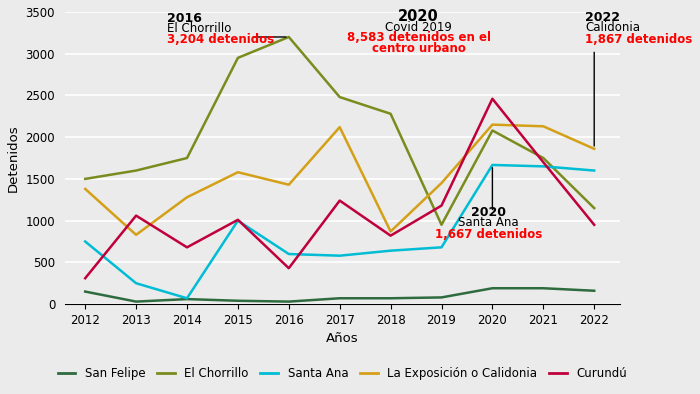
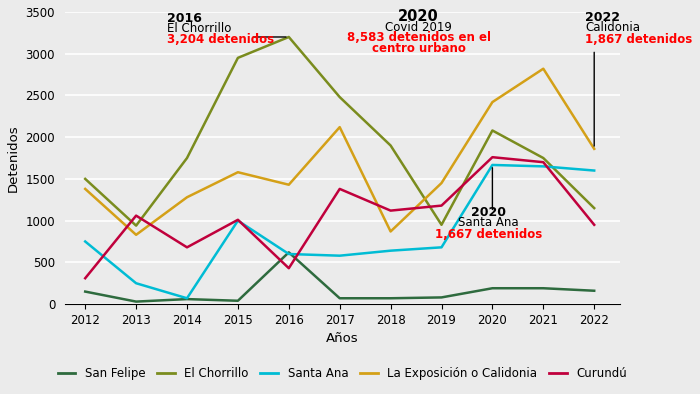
El Chorrillo/2013: 1600 -> 940
San Felipe/2016: 30 -> 620
Curundú/2017: 1240 -> 1380
El Chorrillo/2018: 2280 -> 1900
Curundú/2018: 820 -> 1120
La Exposición o Calidonia/2020: 2150 -> 2420
Curundú/2020: 2460 -> 1760
La Exposición o Calidonia/2021: 2130 -> 2820
